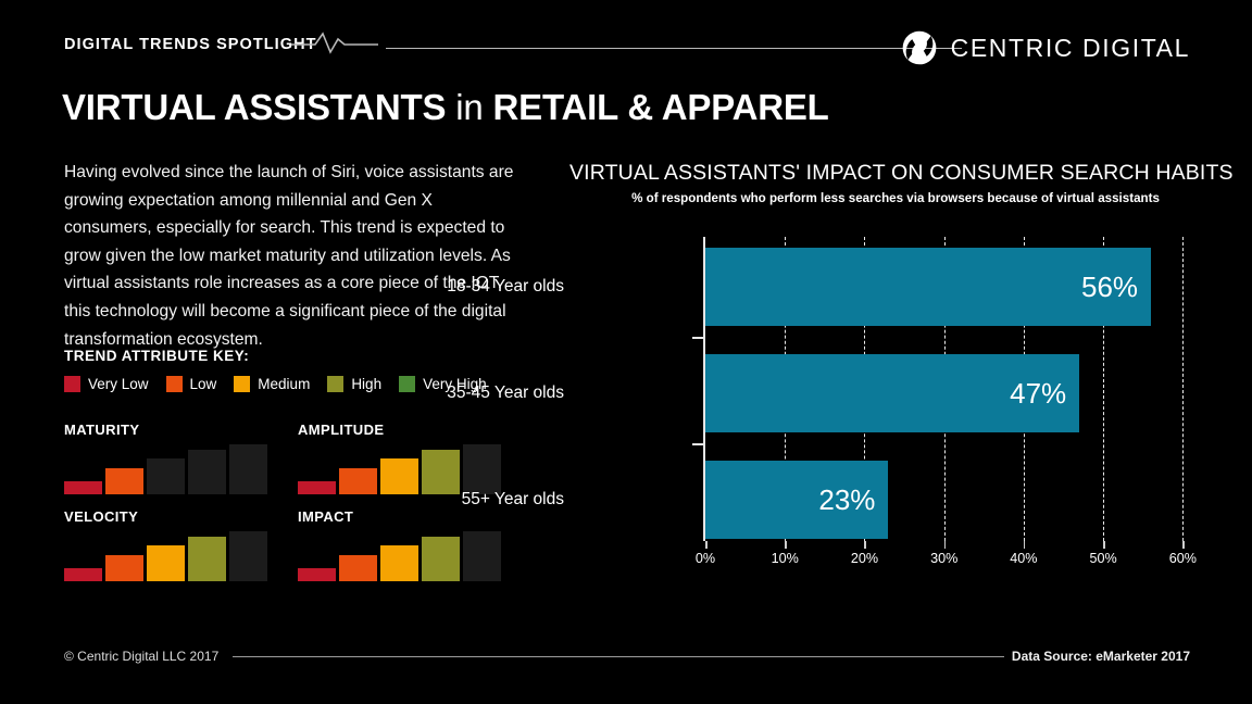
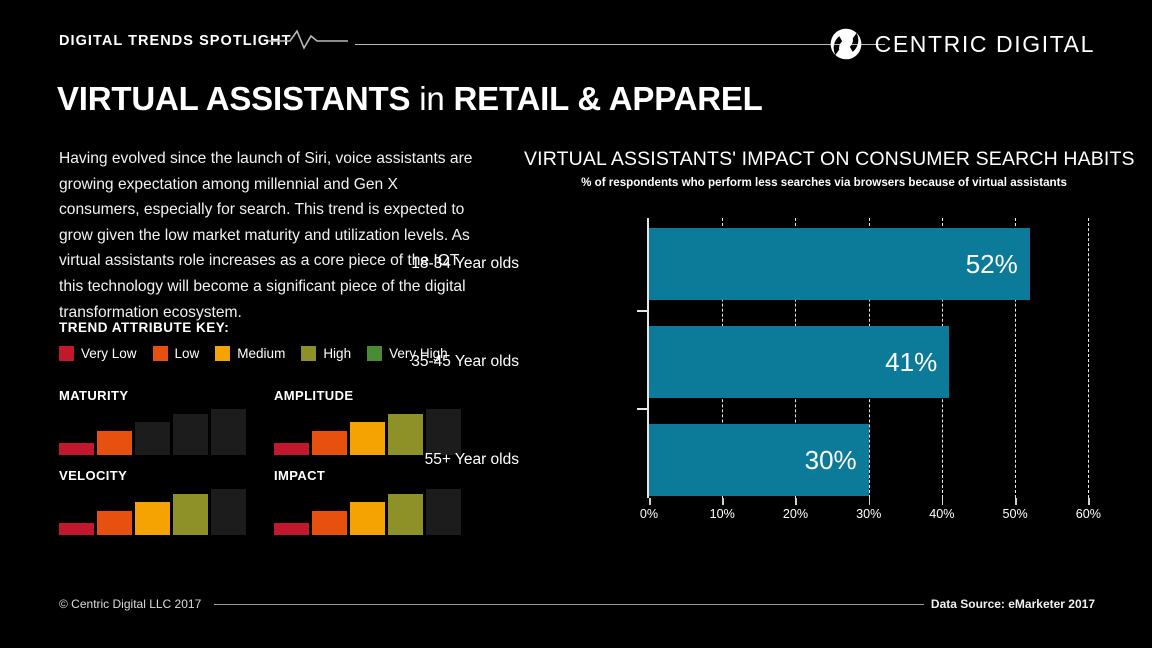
18-34 Year olds: 56% -> 52%
35-45 Year olds: 47% -> 41%
55+ Year olds: 23% -> 30%
